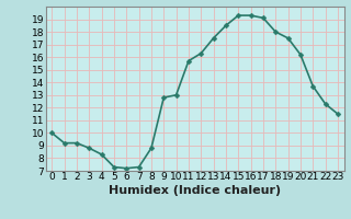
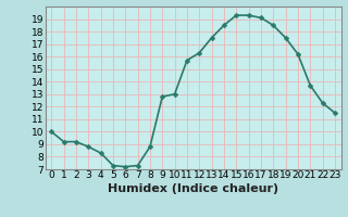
18: 18.0 -> 18.5
